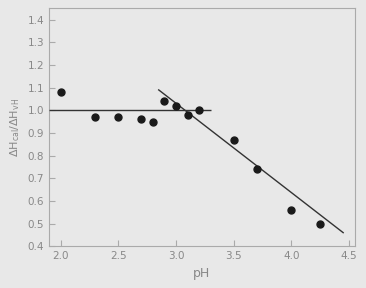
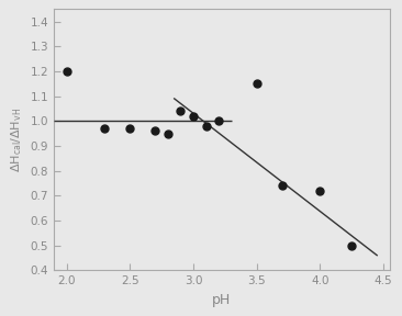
2.0: 1.08 -> 1.20
3.5: 0.87 -> 1.15
4.0: 0.56 -> 0.72
